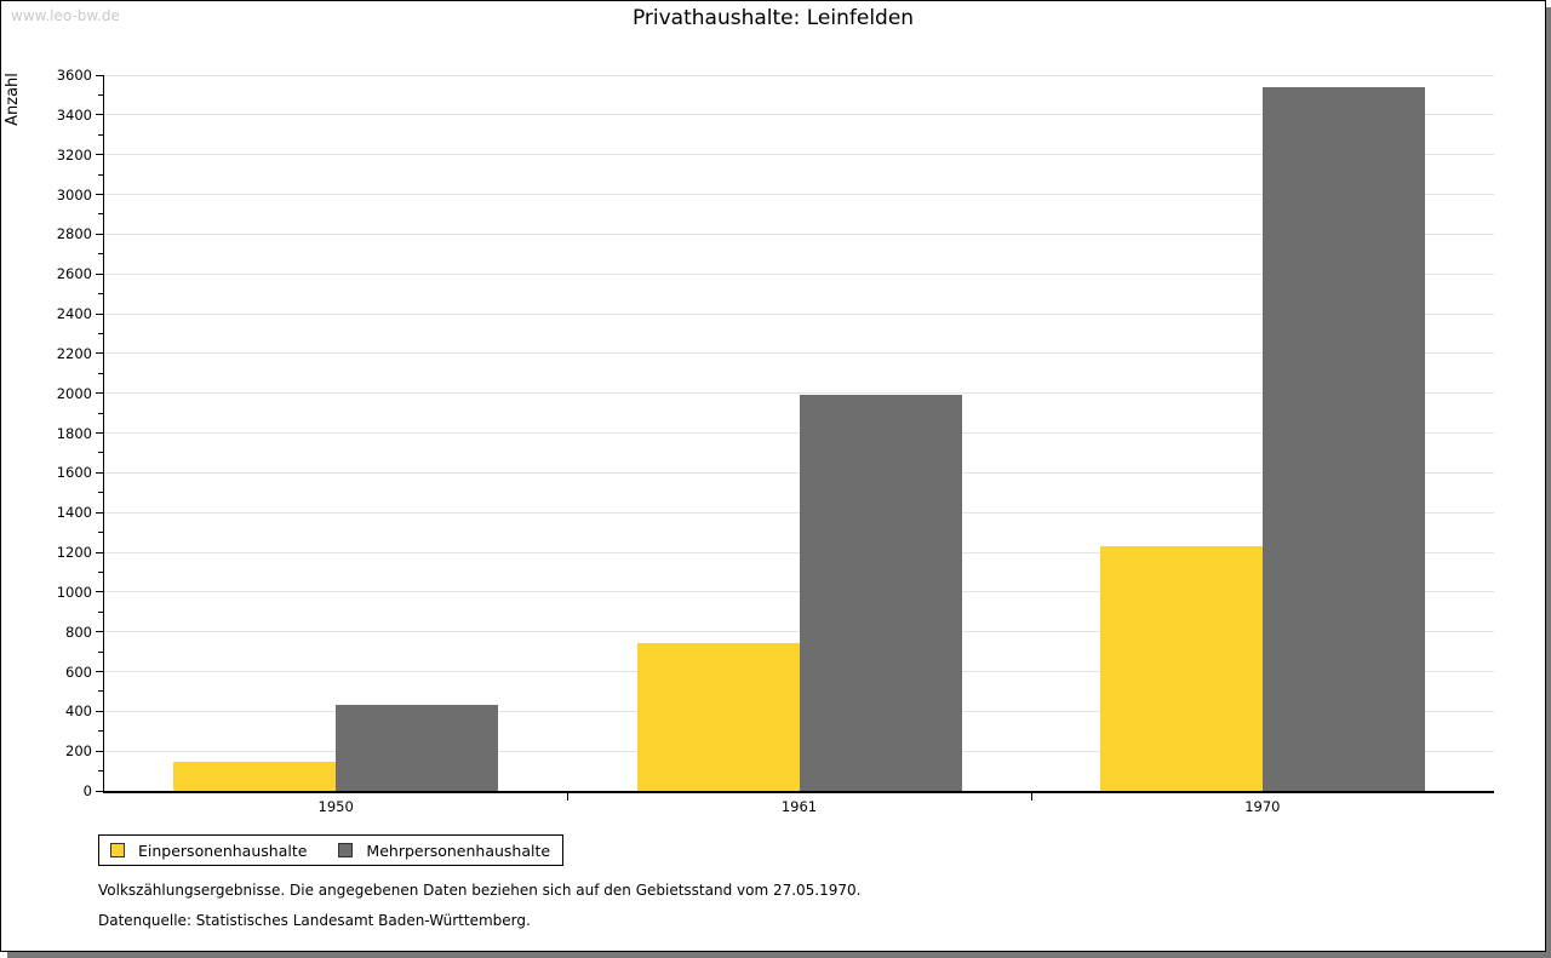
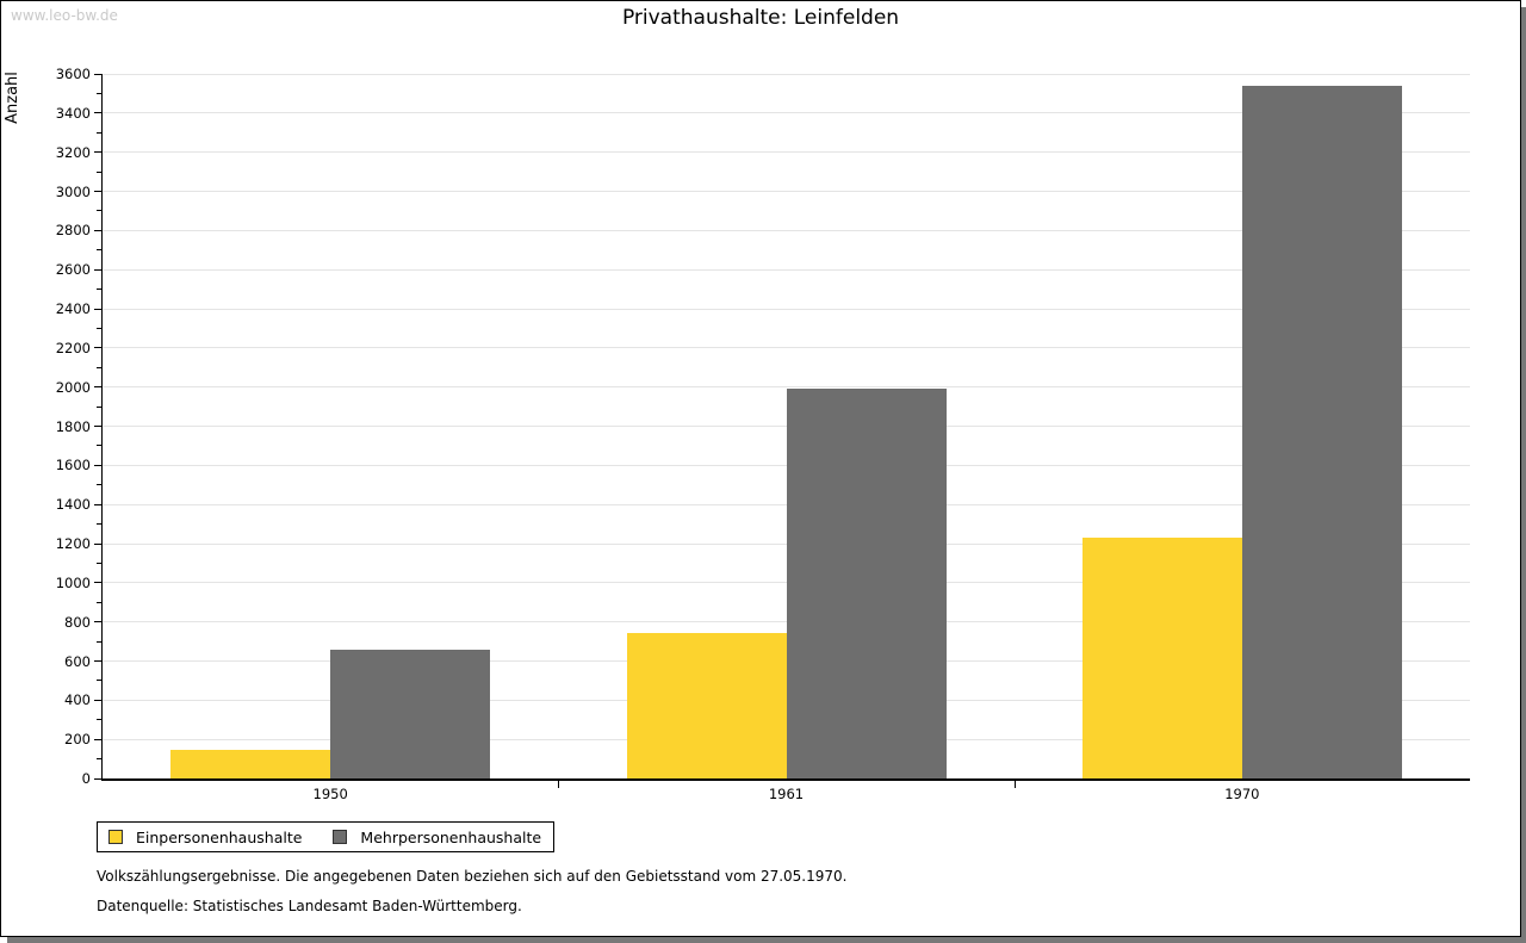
Mehrpersonenhaushalte/1950: 430 -> 660
